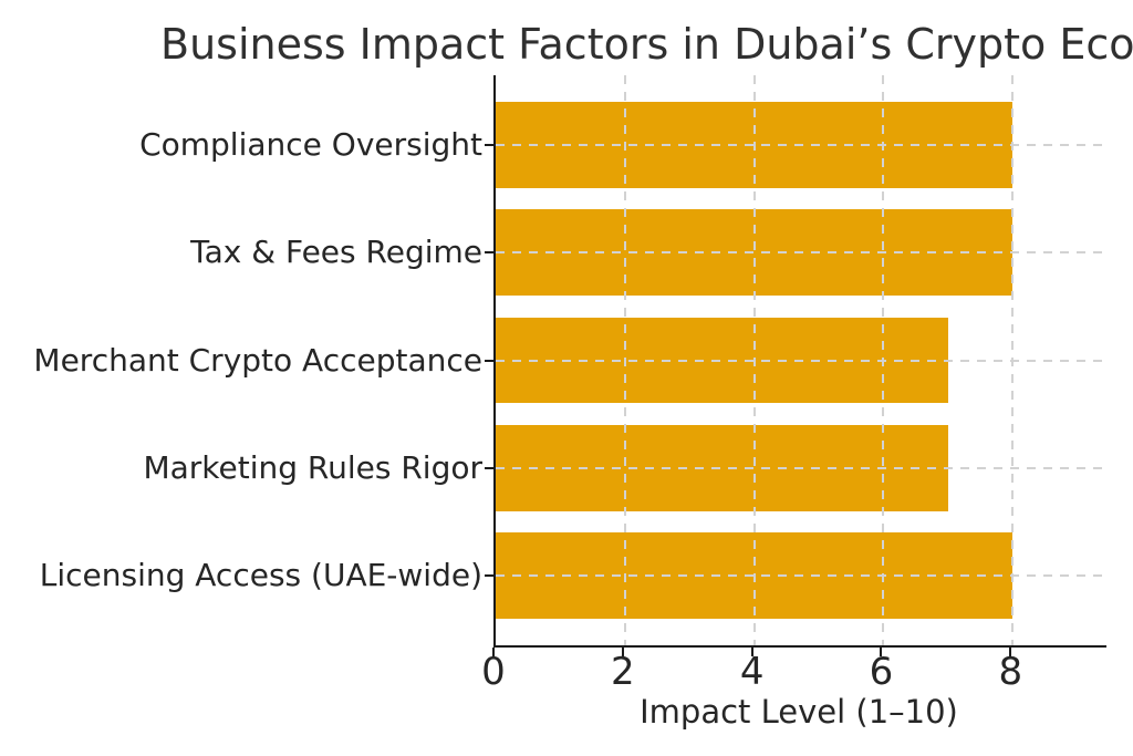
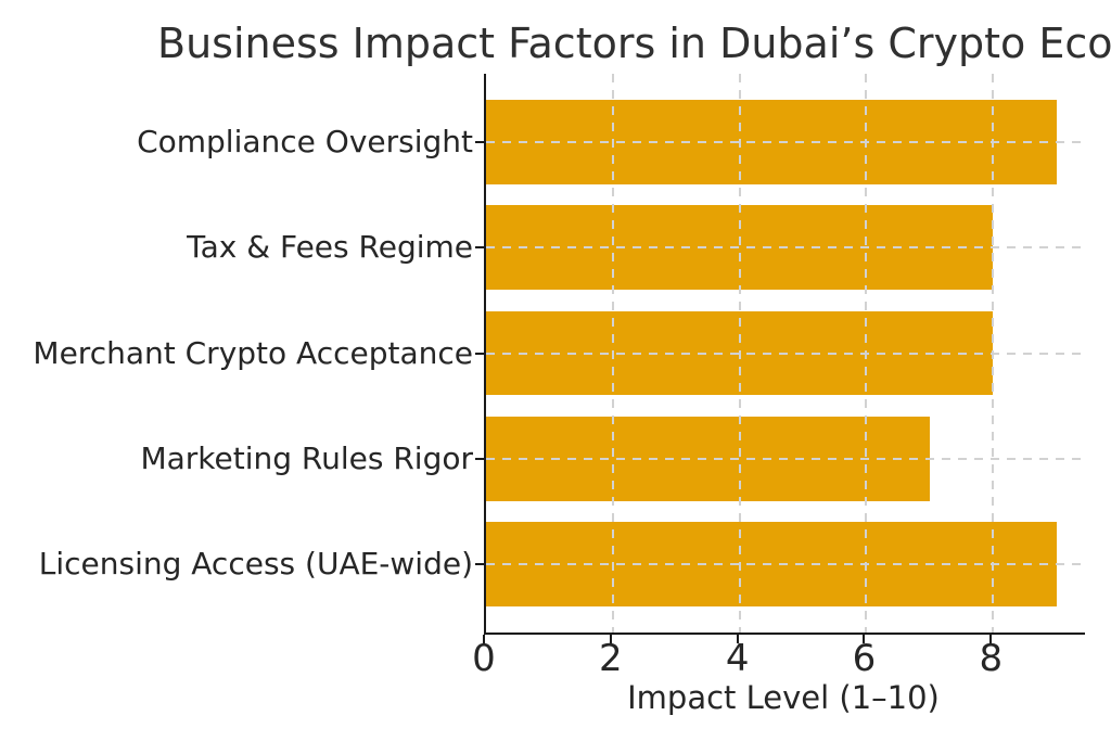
Compliance Oversight: 8 -> 9
Merchant Crypto Acceptance: 7 -> 8
Licensing Access (UAE-wide): 8 -> 9
